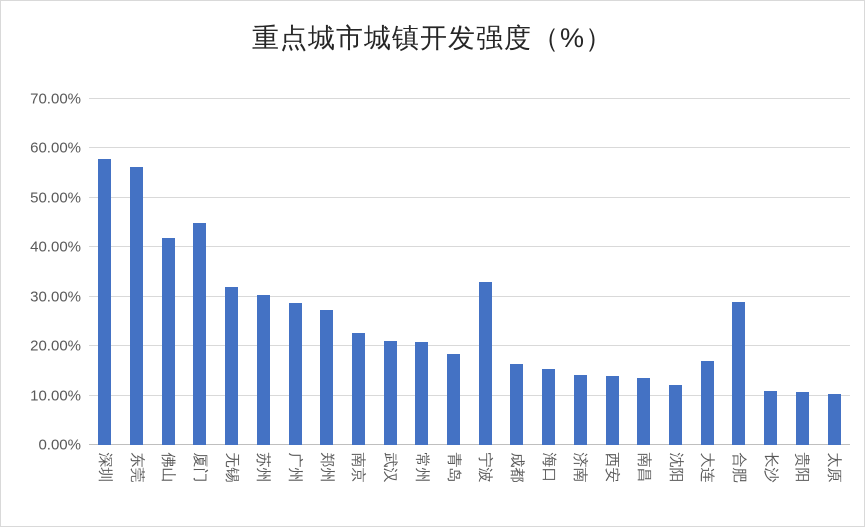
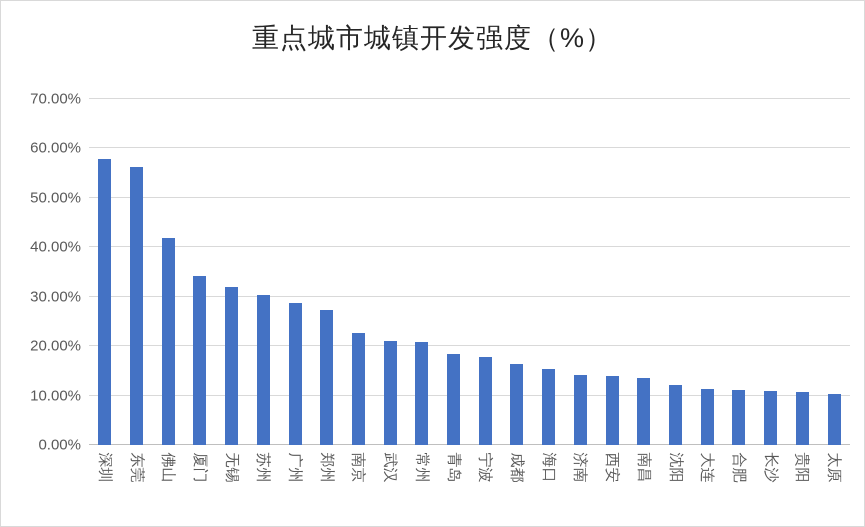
厦门: 45% -> 34%
宁波: 33% -> 18%
大连: 17% -> 11%
合肥: 29% -> 11%
